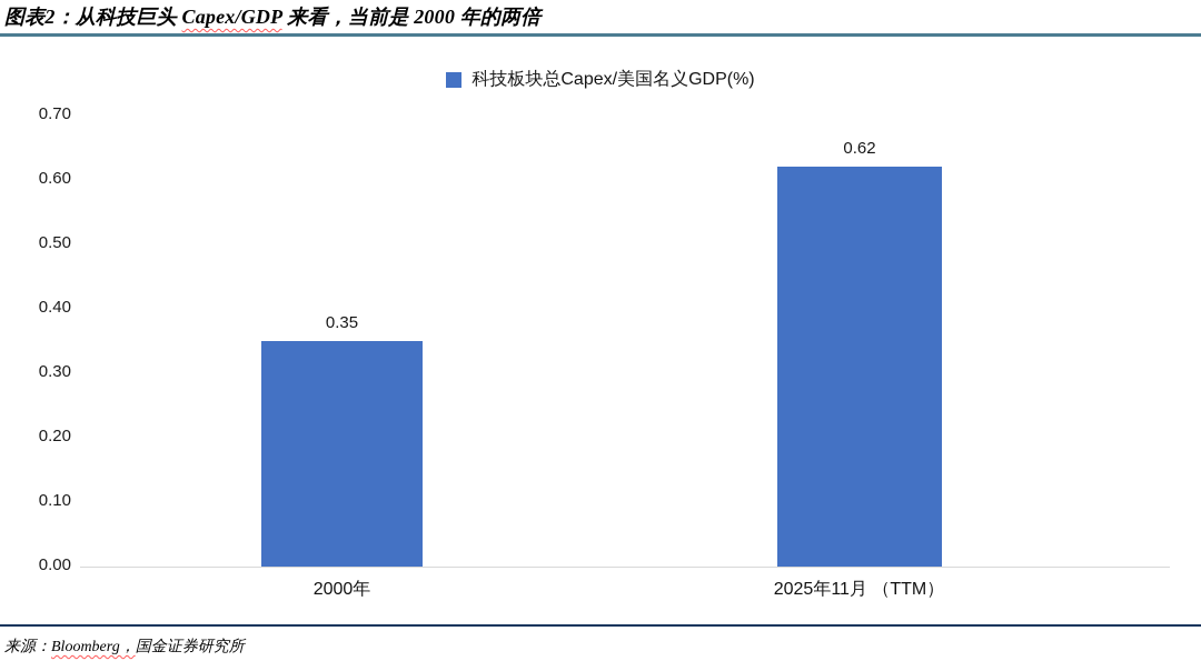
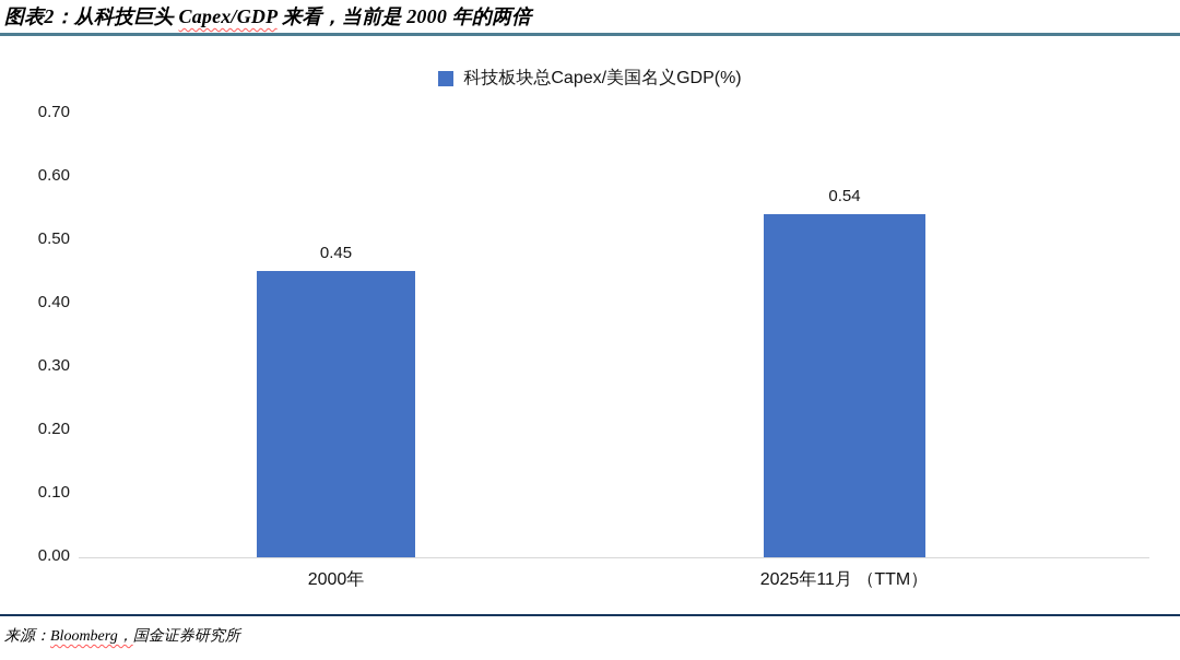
2000年: 0.35 -> 0.45
2025年11月 （TTM）: 0.62 -> 0.54
